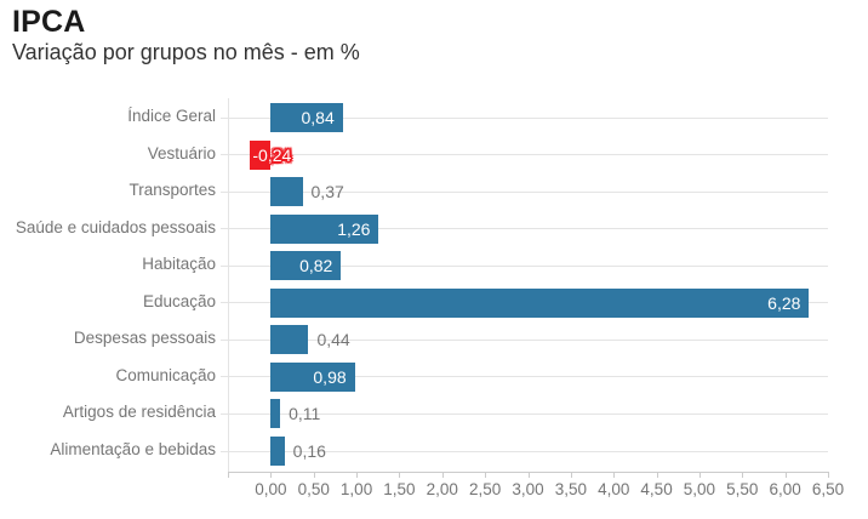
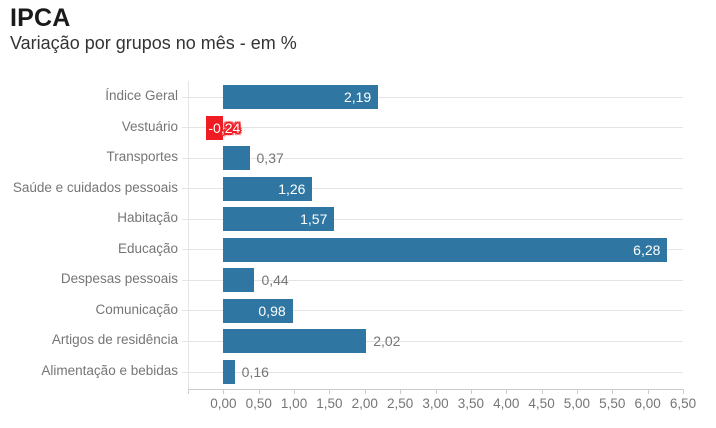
Índice Geral: 0,84 -> 2,19
Habitação: 0,82 -> 1,57
Artigos de residência: 0,11 -> 2,02
